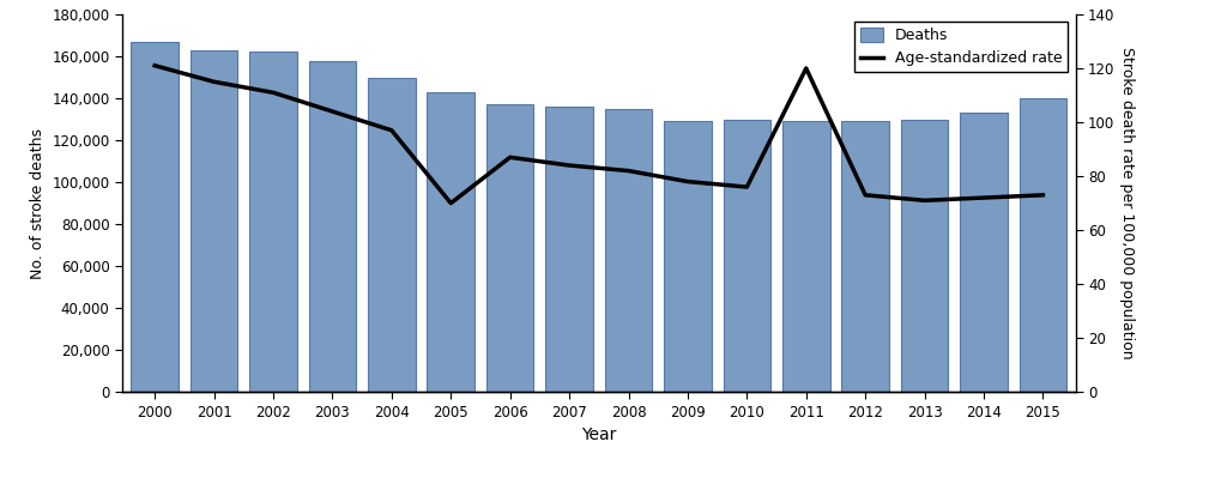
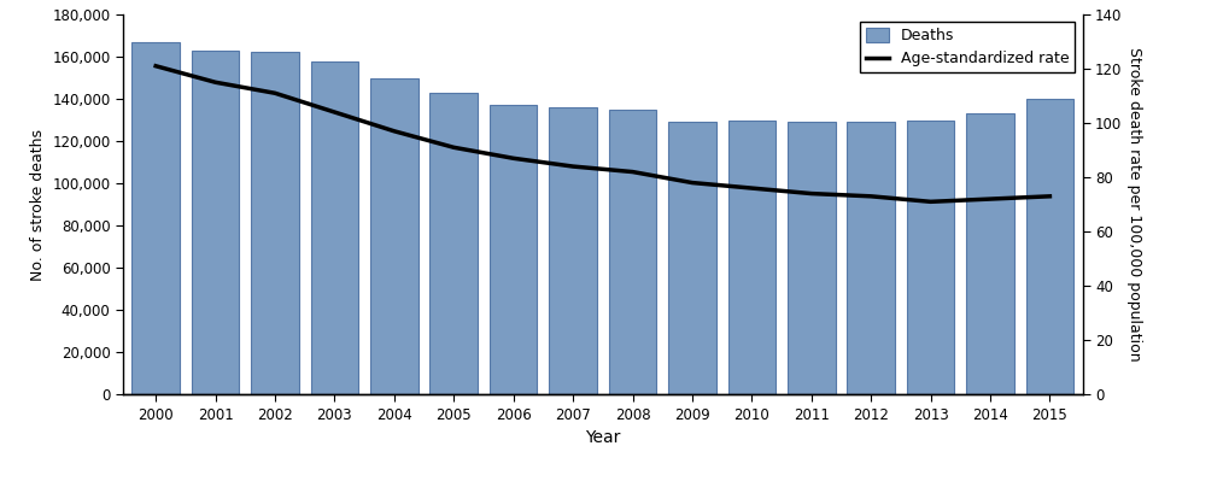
Age-standardized rate/2005: 70 -> 91
Age-standardized rate/2011: 120 -> 74
